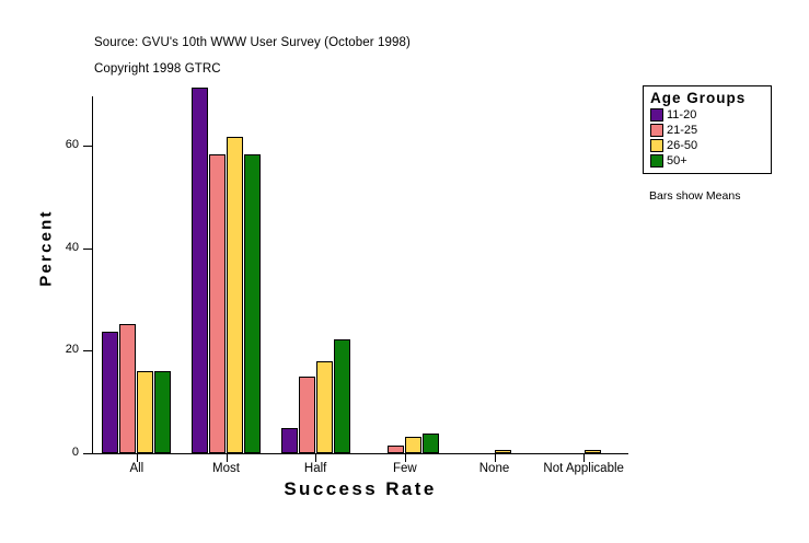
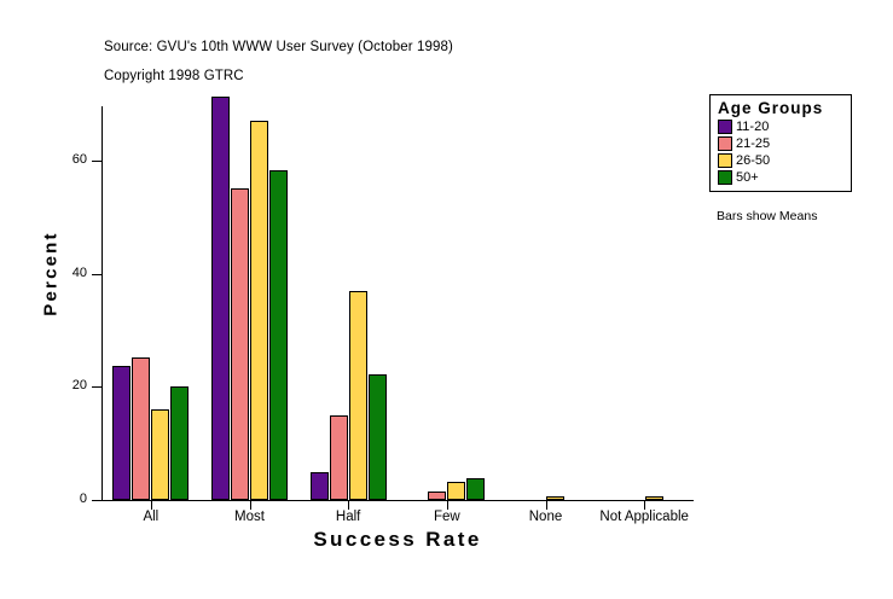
50+/All: 16 -> 20
21-25/Most: 58 -> 55
26-50/Most: 62 -> 67
26-50/Half: 18 -> 37
